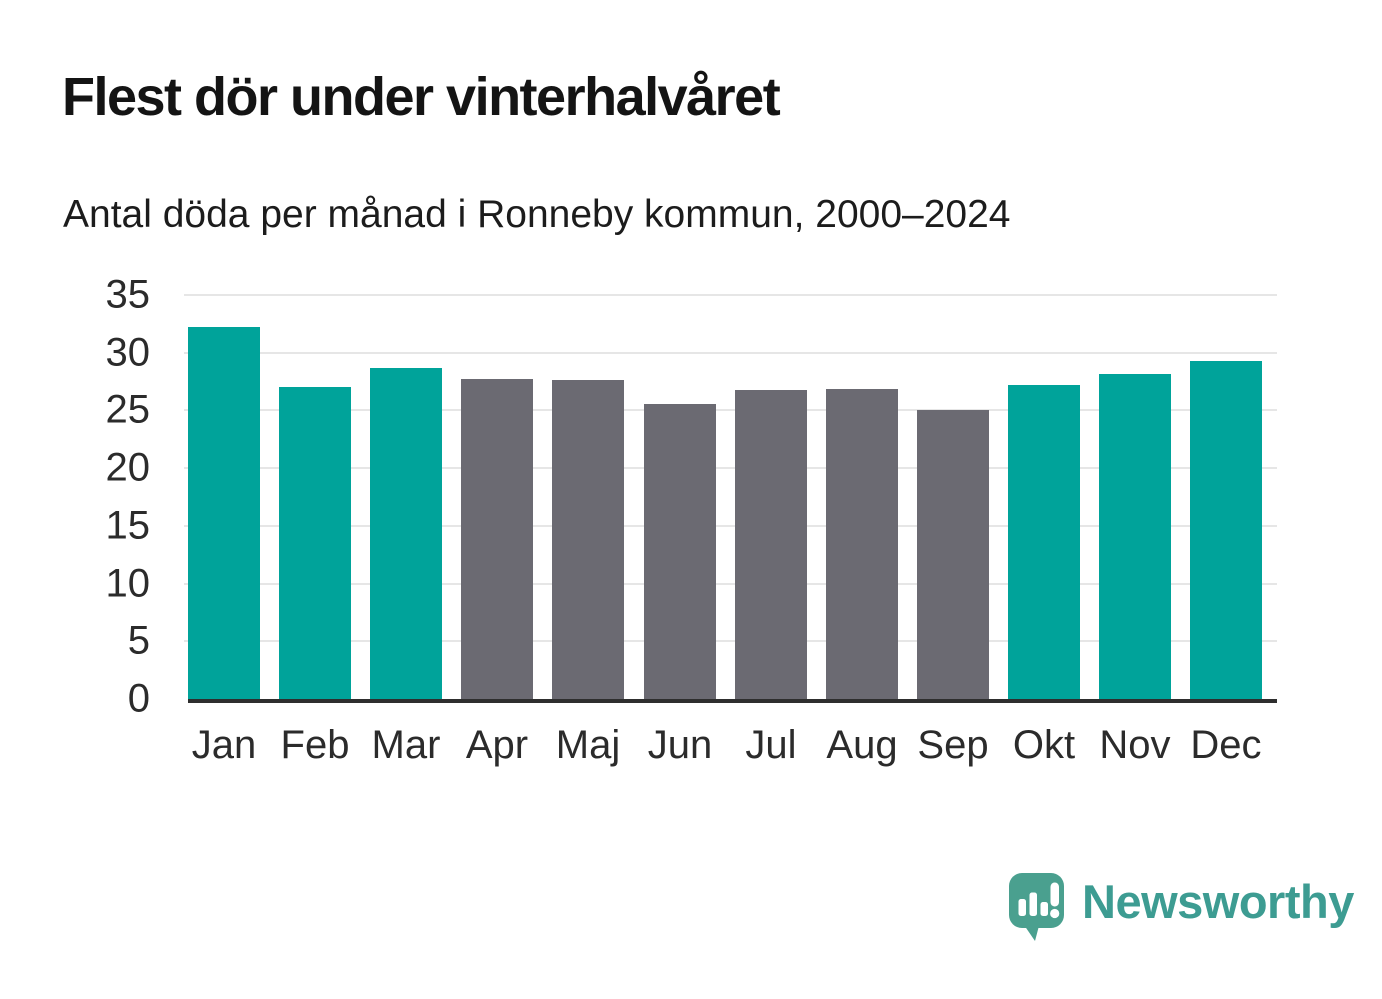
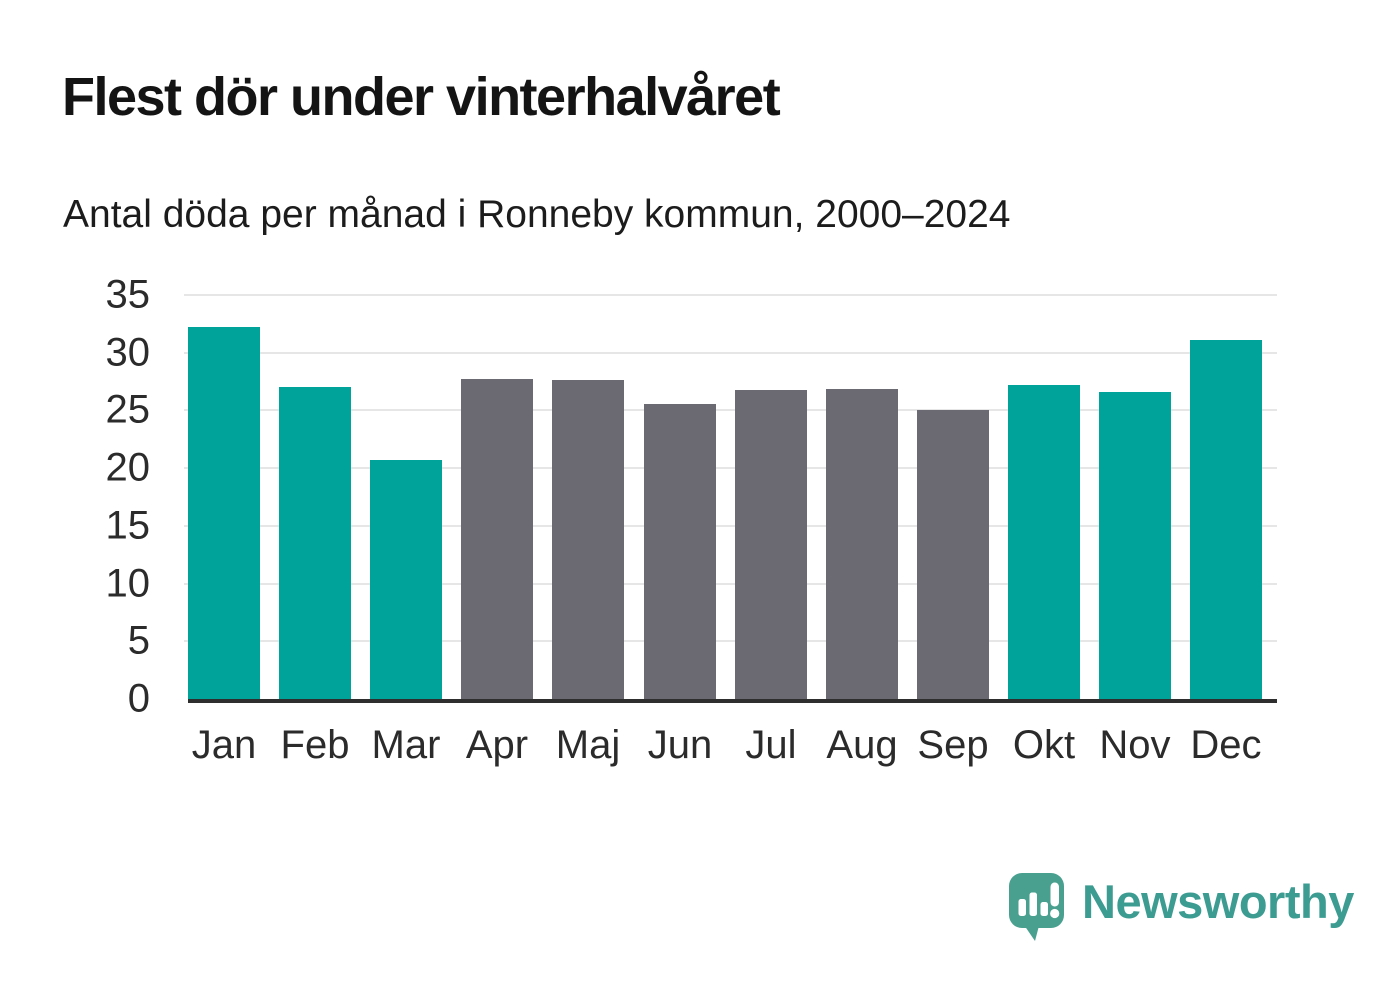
Mar: 28.7 -> 20.7
Nov: 28.2 -> 26.6
Dec: 29.3 -> 31.1
